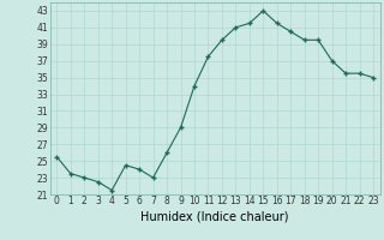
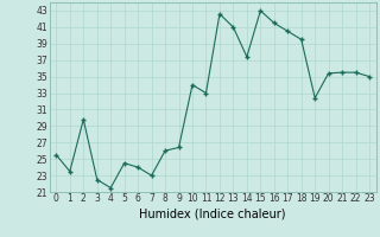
2: 23.0 -> 29.8
9: 29.0 -> 26.4
11: 37.5 -> 33.0
12: 39.5 -> 42.6
14: 41.5 -> 37.4
19: 39.5 -> 32.4
20: 37.0 -> 35.4
